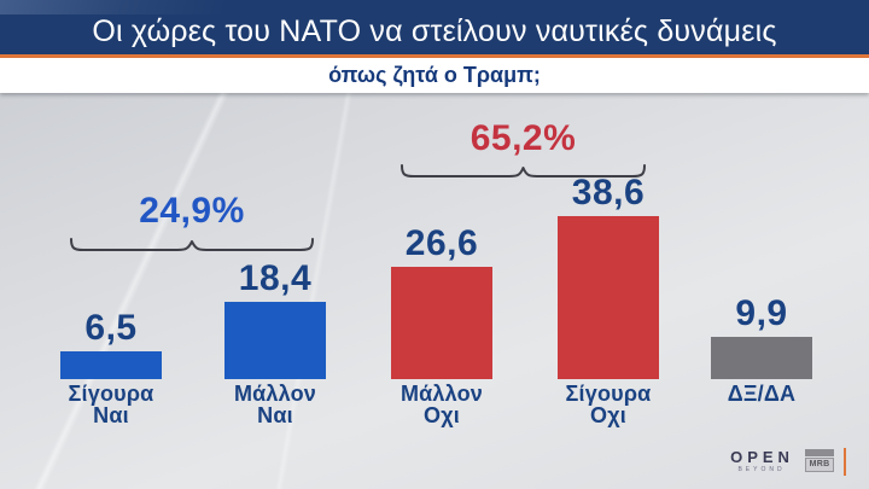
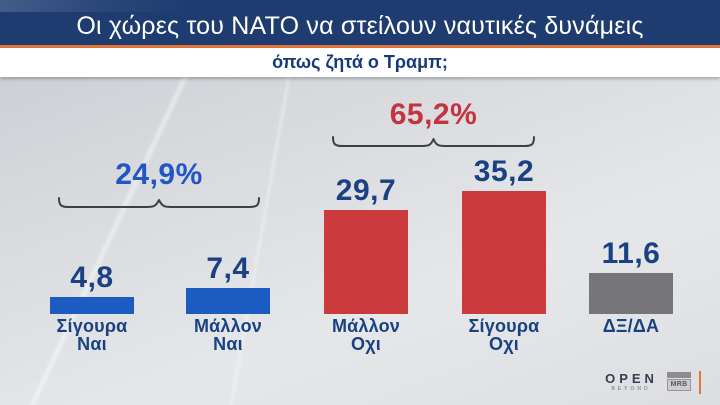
Σίγουρα Ναι: 6,5 -> 4,8
Μάλλον Ναι: 18,4 -> 7,4
Μάλλον Οχι: 26,6 -> 29,7
Σίγουρα Οχι: 38,6 -> 35,2
ΔΞ/ΔΑ: 9,9 -> 11,6
